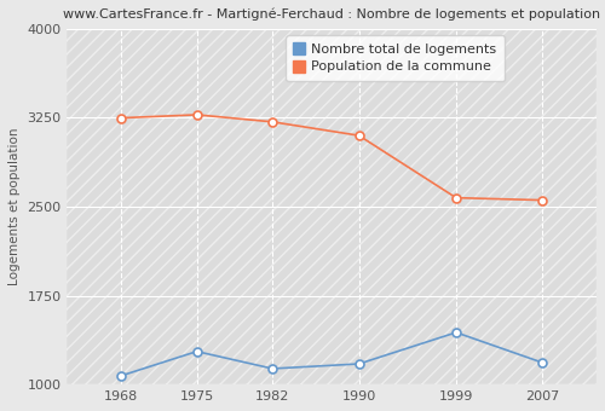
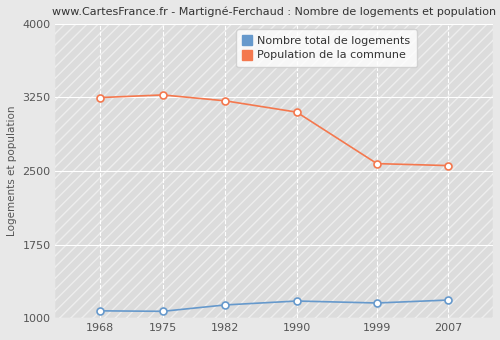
Nombre total de logements/1975: 1280 -> 1070
Nombre total de logements/1999: 1440 -> 1160
